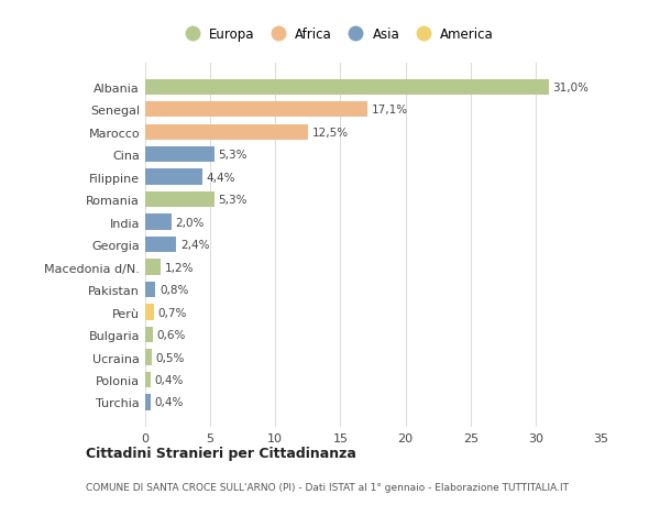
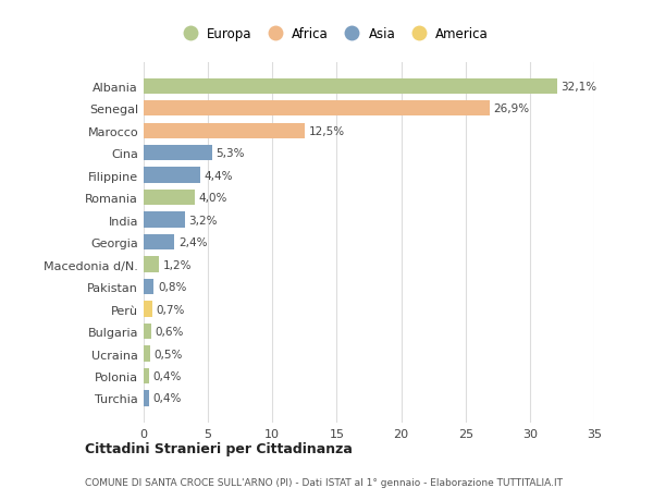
Albania: 31,0% -> 32,1%
Senegal: 17,1% -> 26,9%
Romania: 5,3% -> 4,0%
India: 2,0% -> 3,2%
